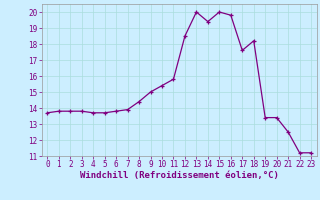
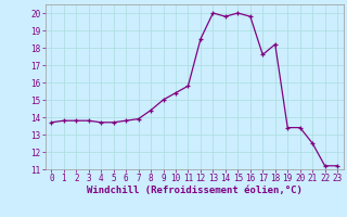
14: 19.4 -> 19.8
